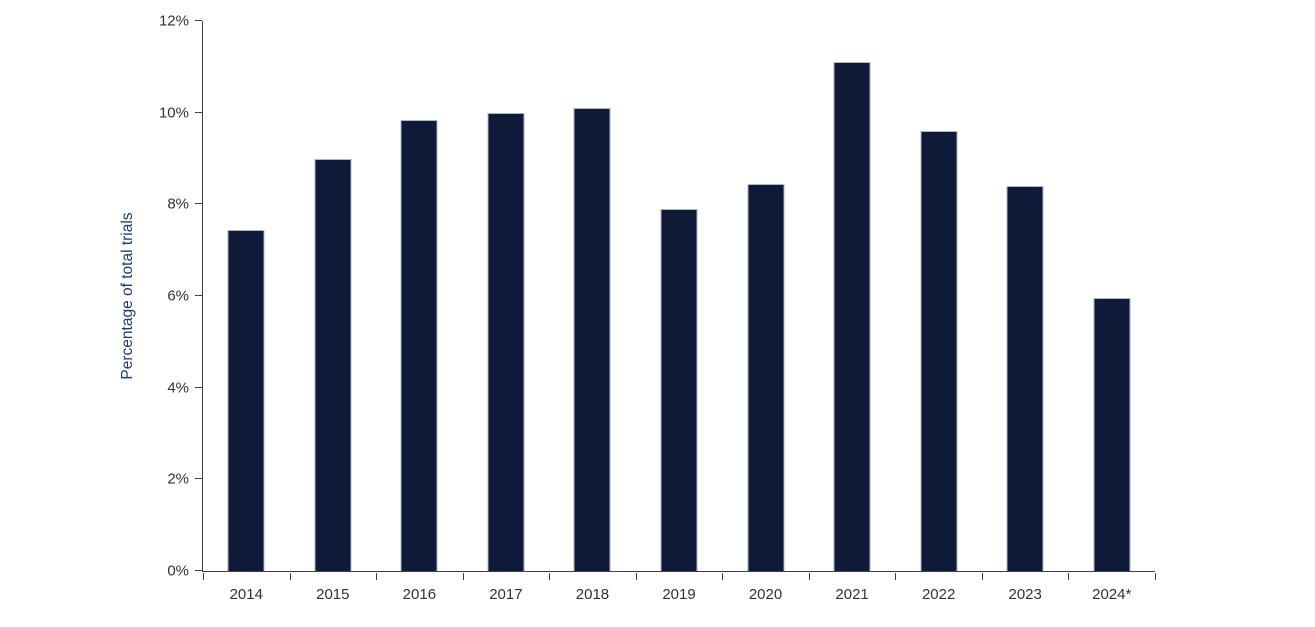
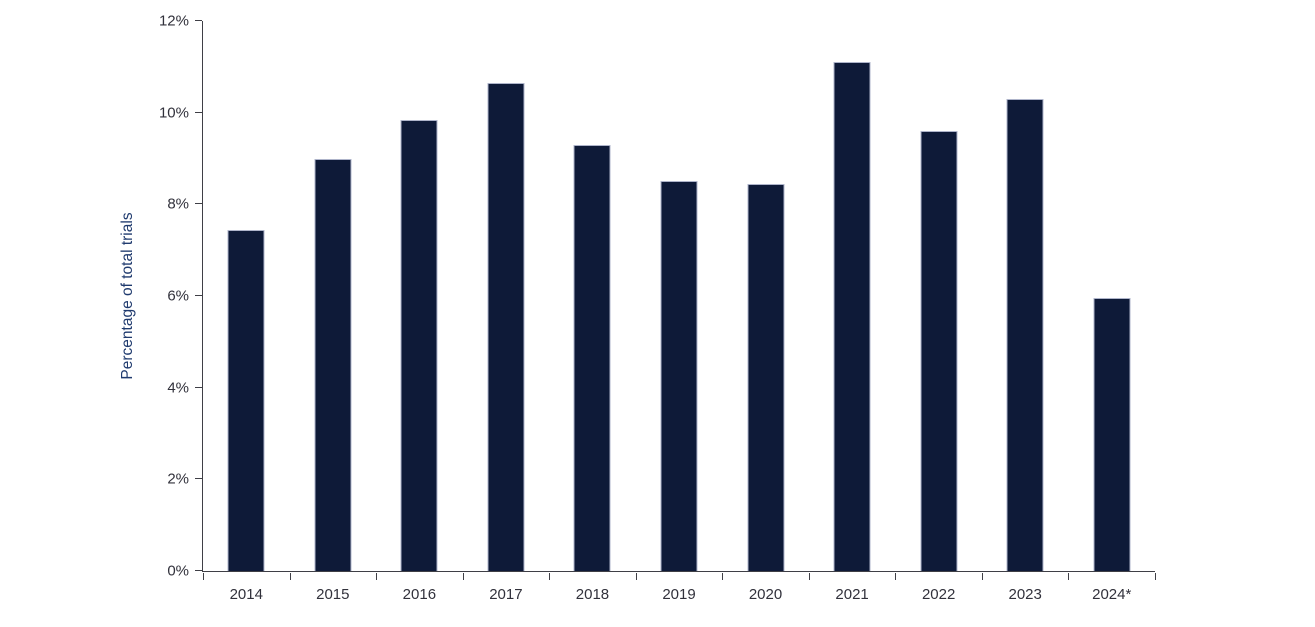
2017: 10.0% -> 10.7%
2018: 10.1% -> 9.3%
2019: 7.9% -> 8.5%
2023: 8.4% -> 10.3%
